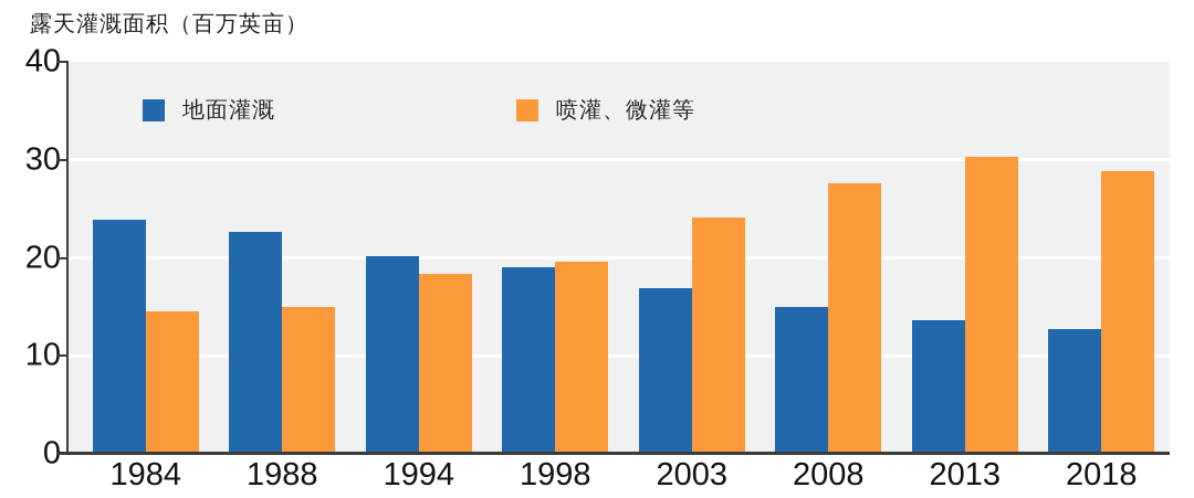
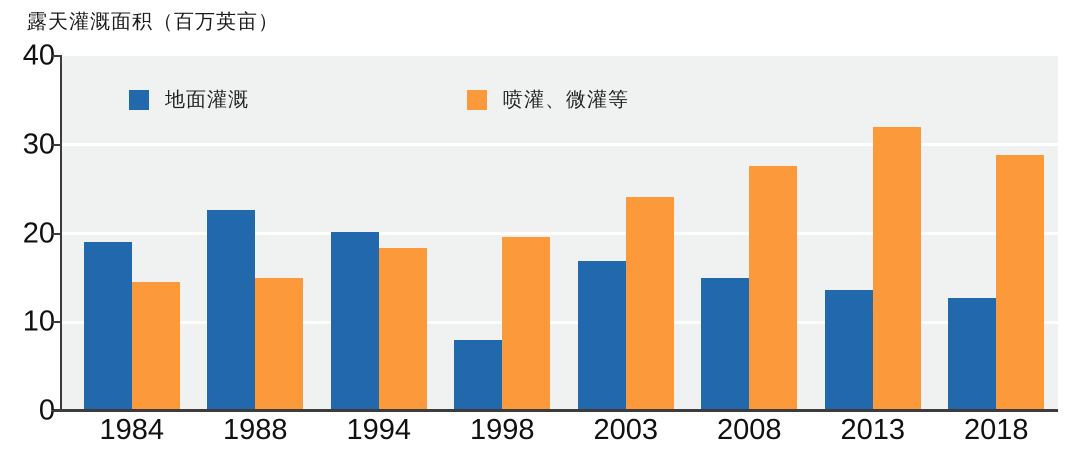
地面灌溉/1984: 24 -> 19
地面灌溉/1998: 19 -> 8
喷灌、微灌等/2013: 30 -> 32
